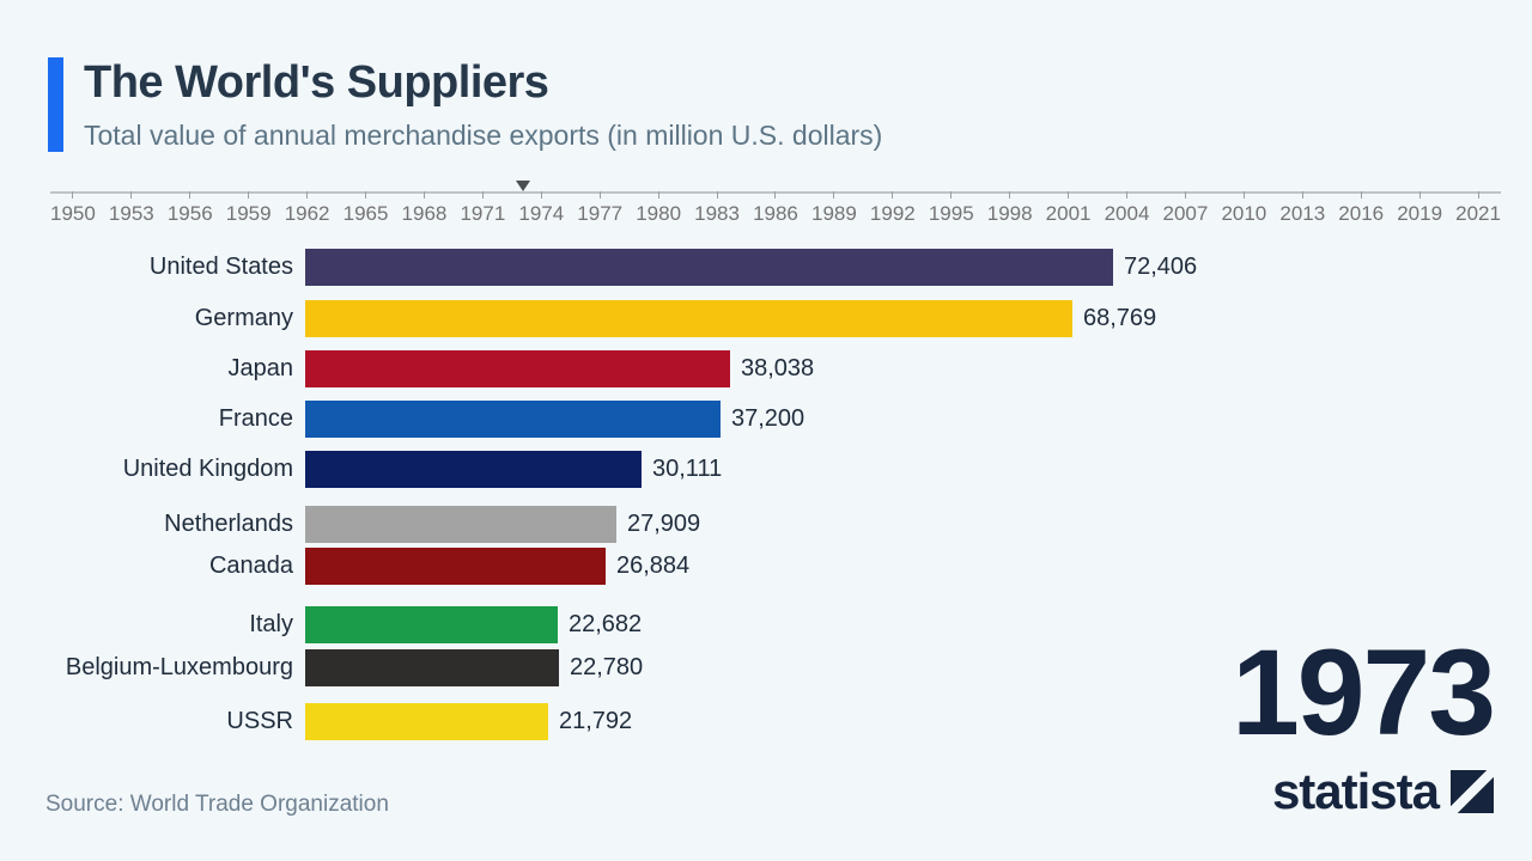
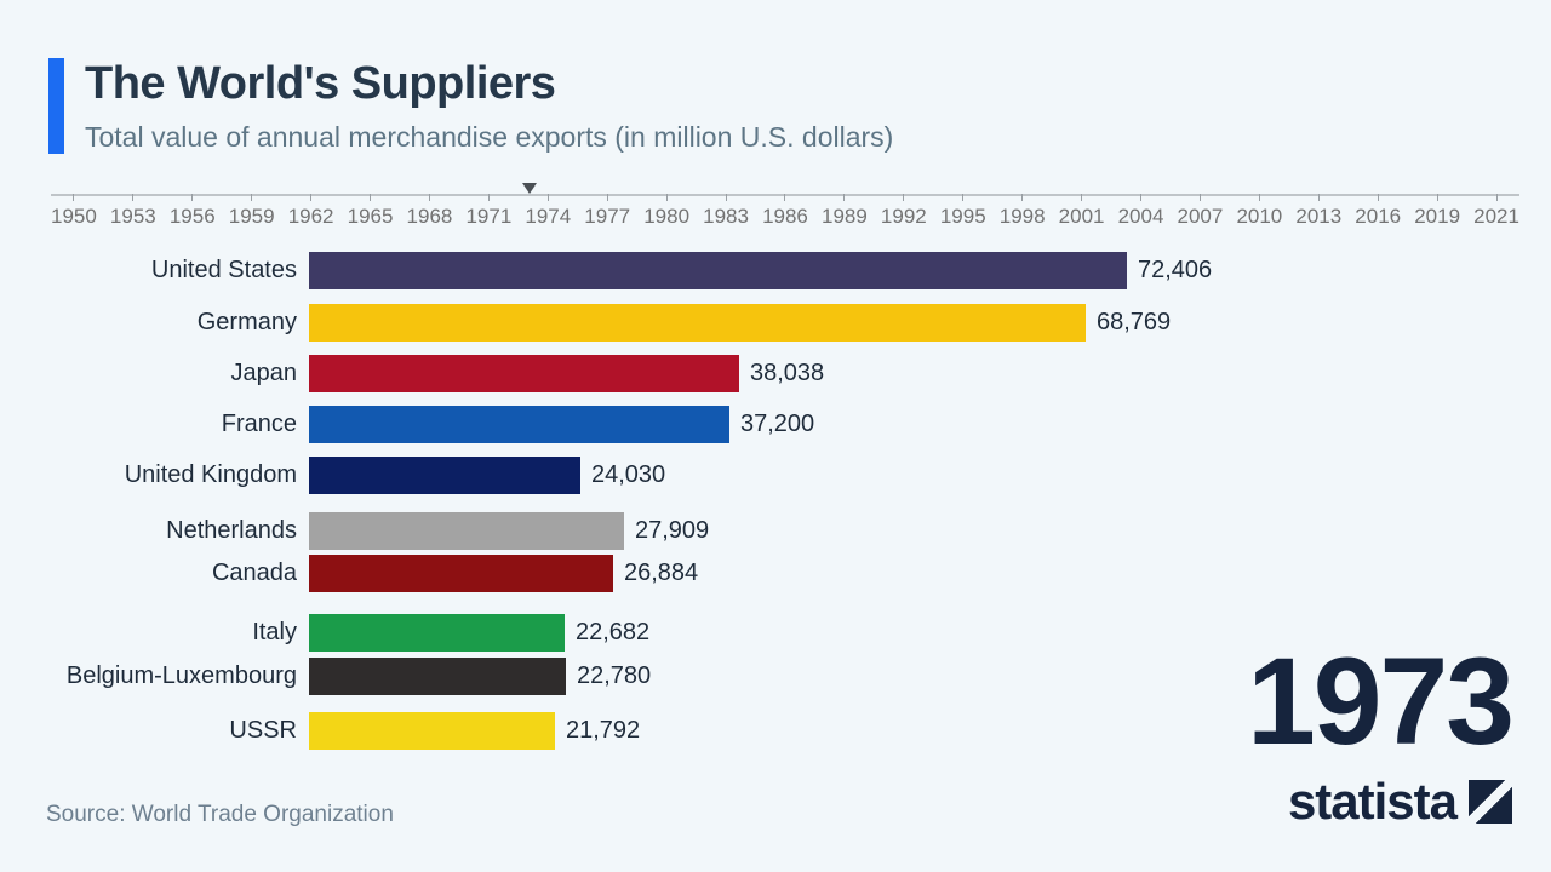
United Kingdom: 30,111 -> 24,030
